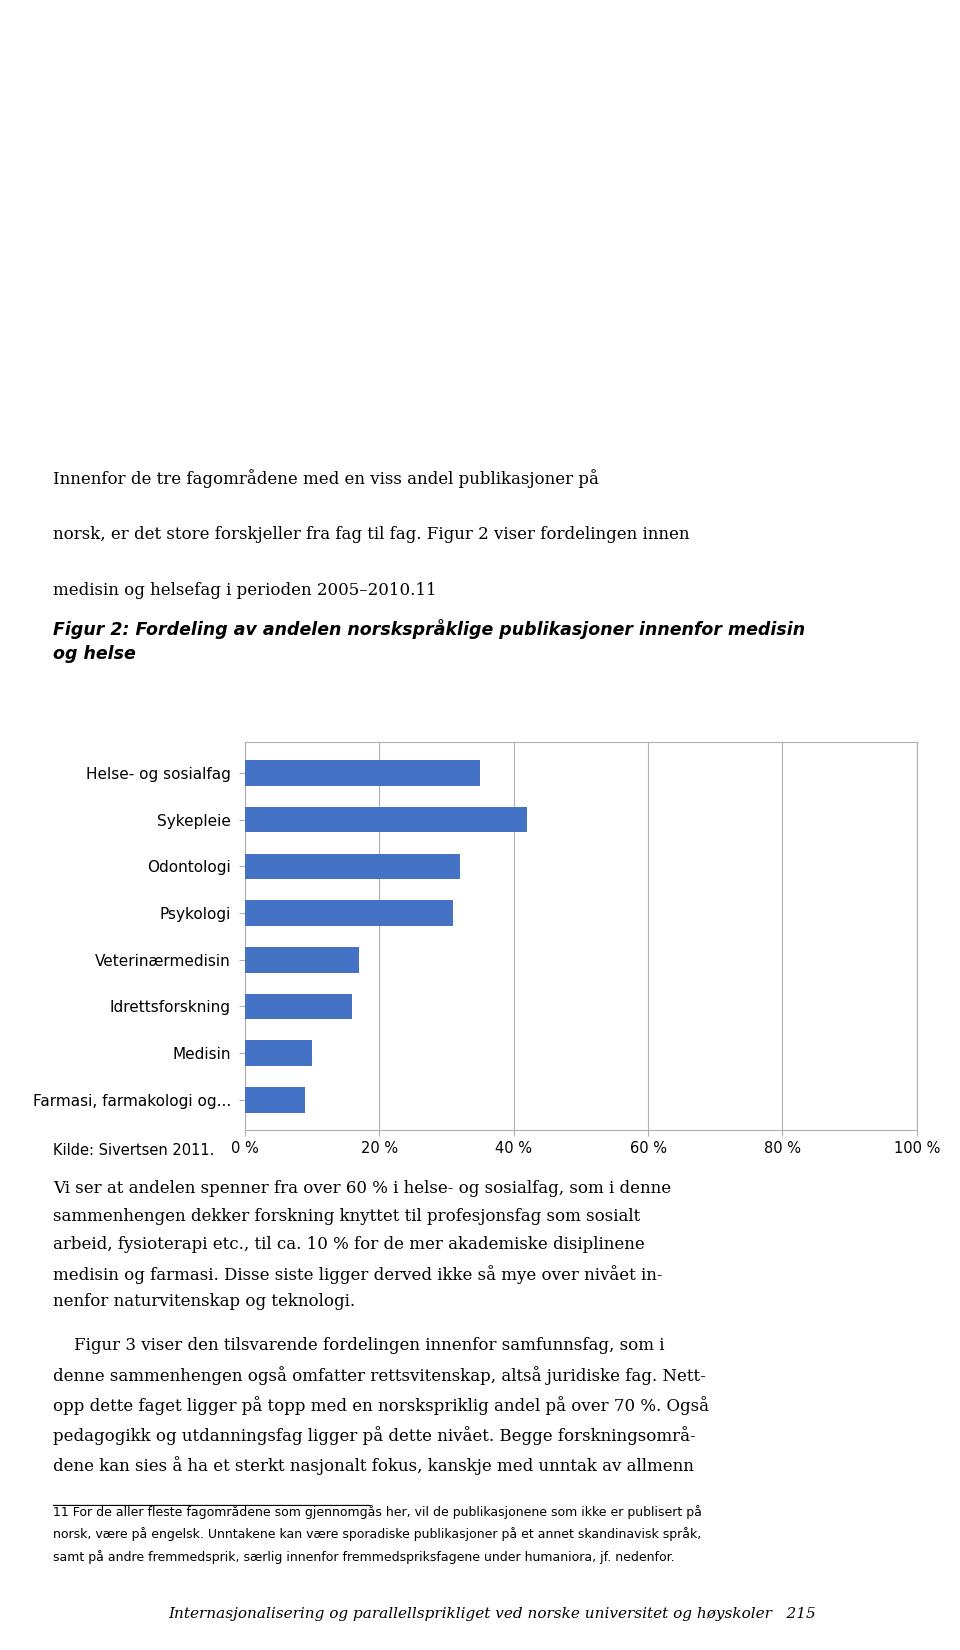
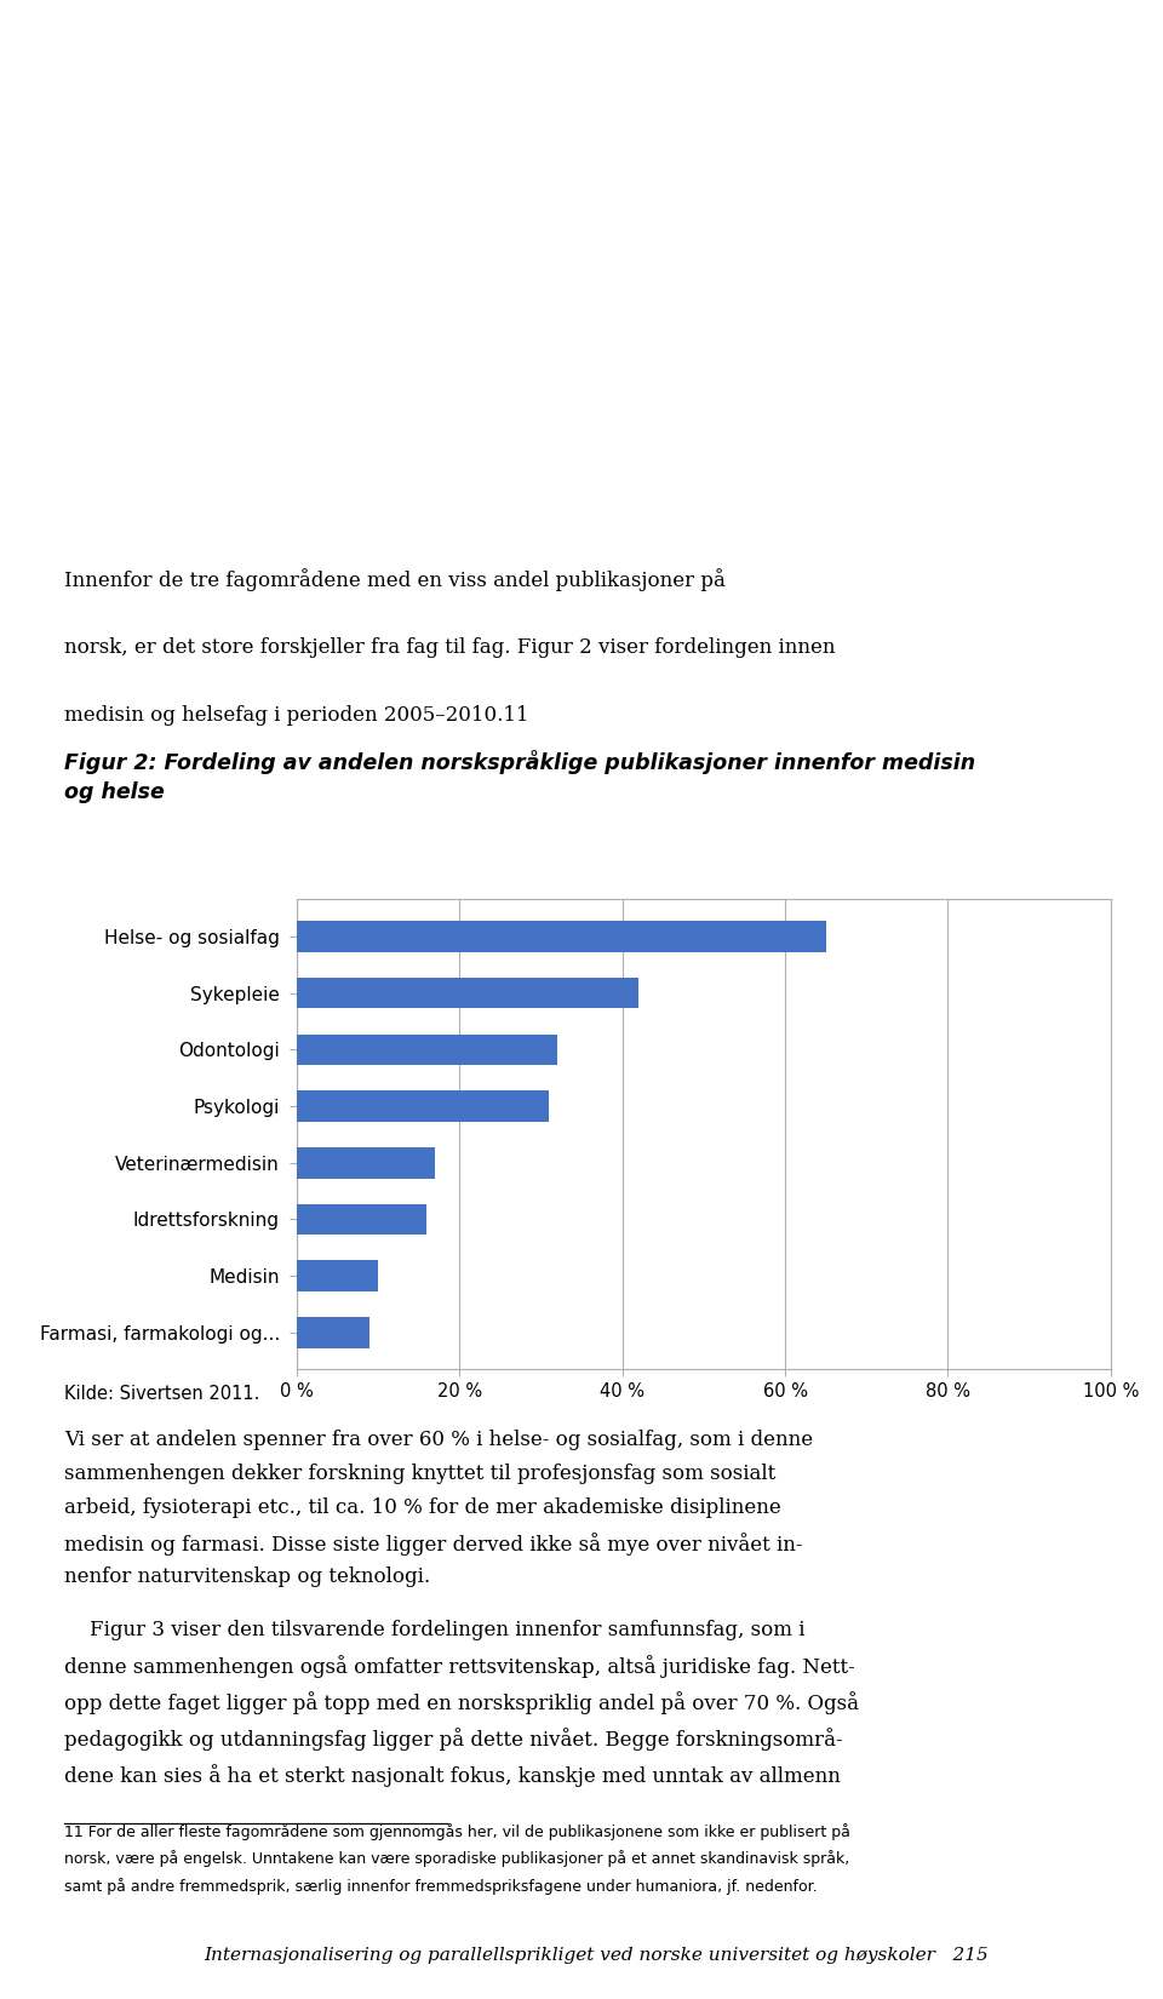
Helse- og sosialfag: 35 % -> 65 %
